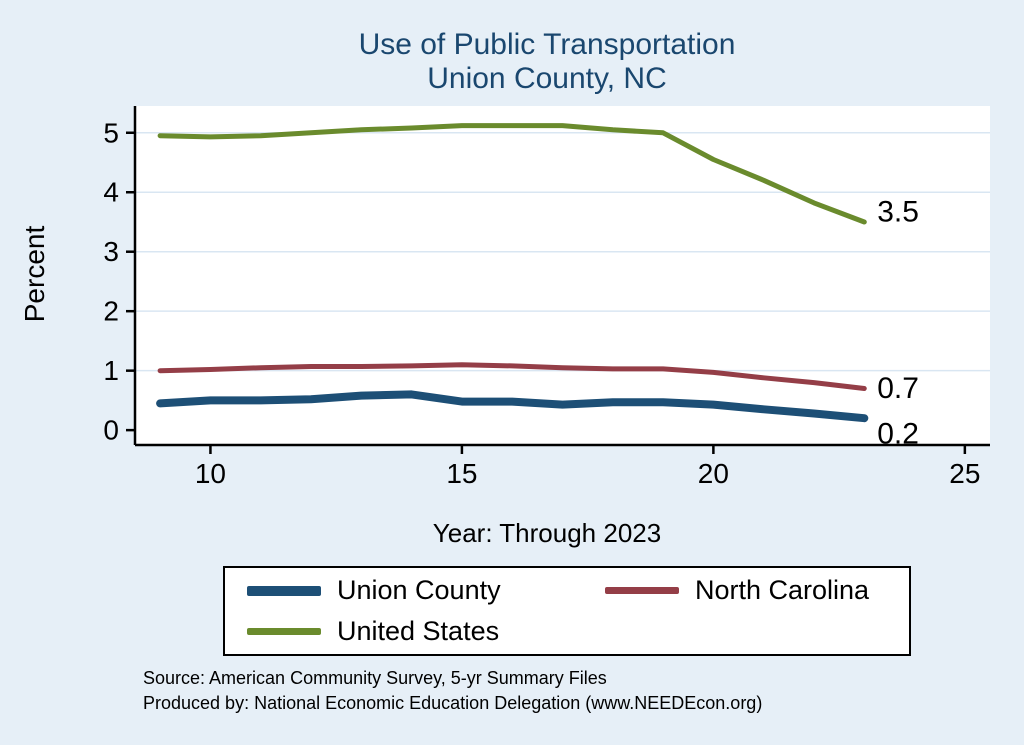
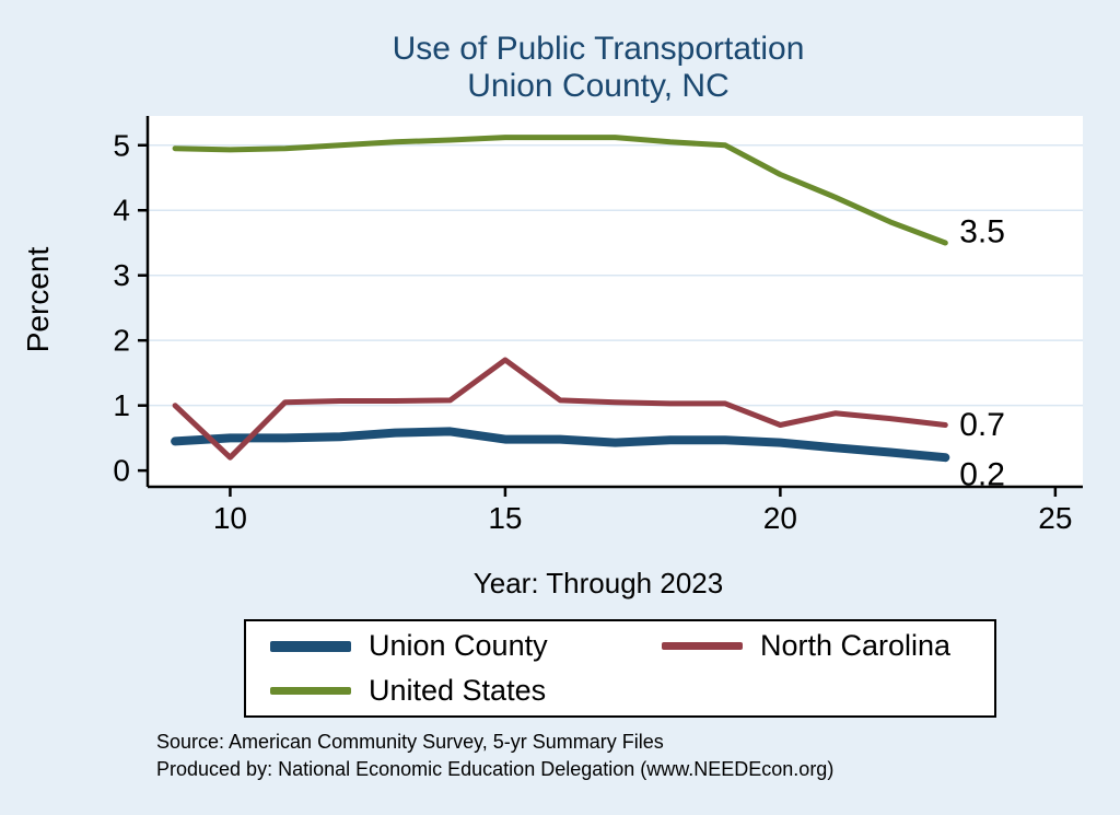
North Carolina/10: 1.0 -> 0.2
North Carolina/15: 1.1 -> 1.7
North Carolina/20: 1.0 -> 0.7
